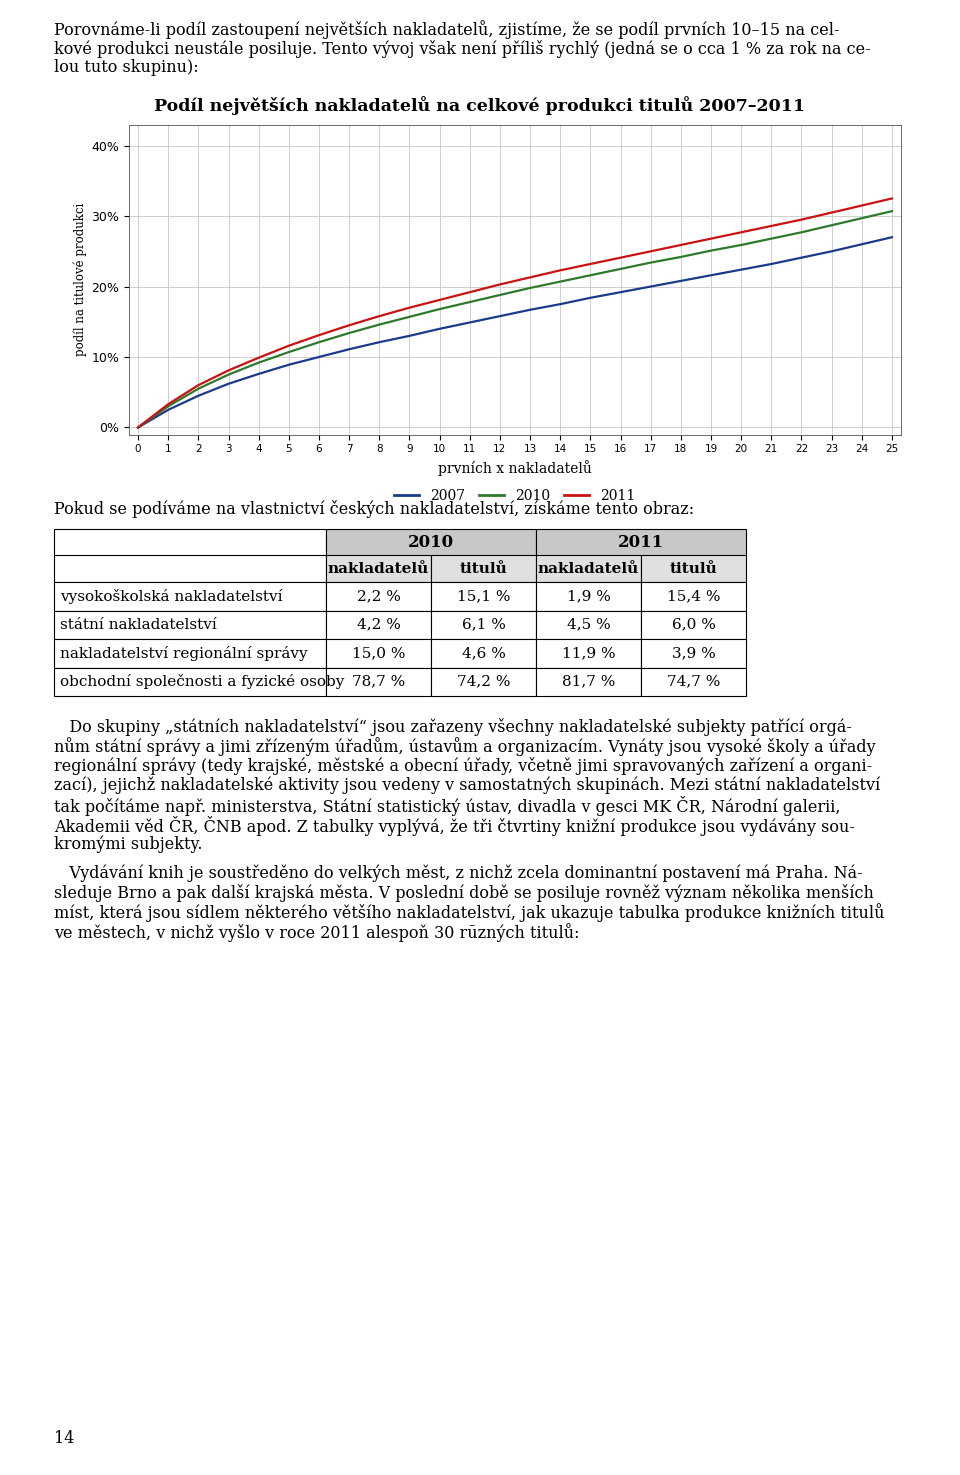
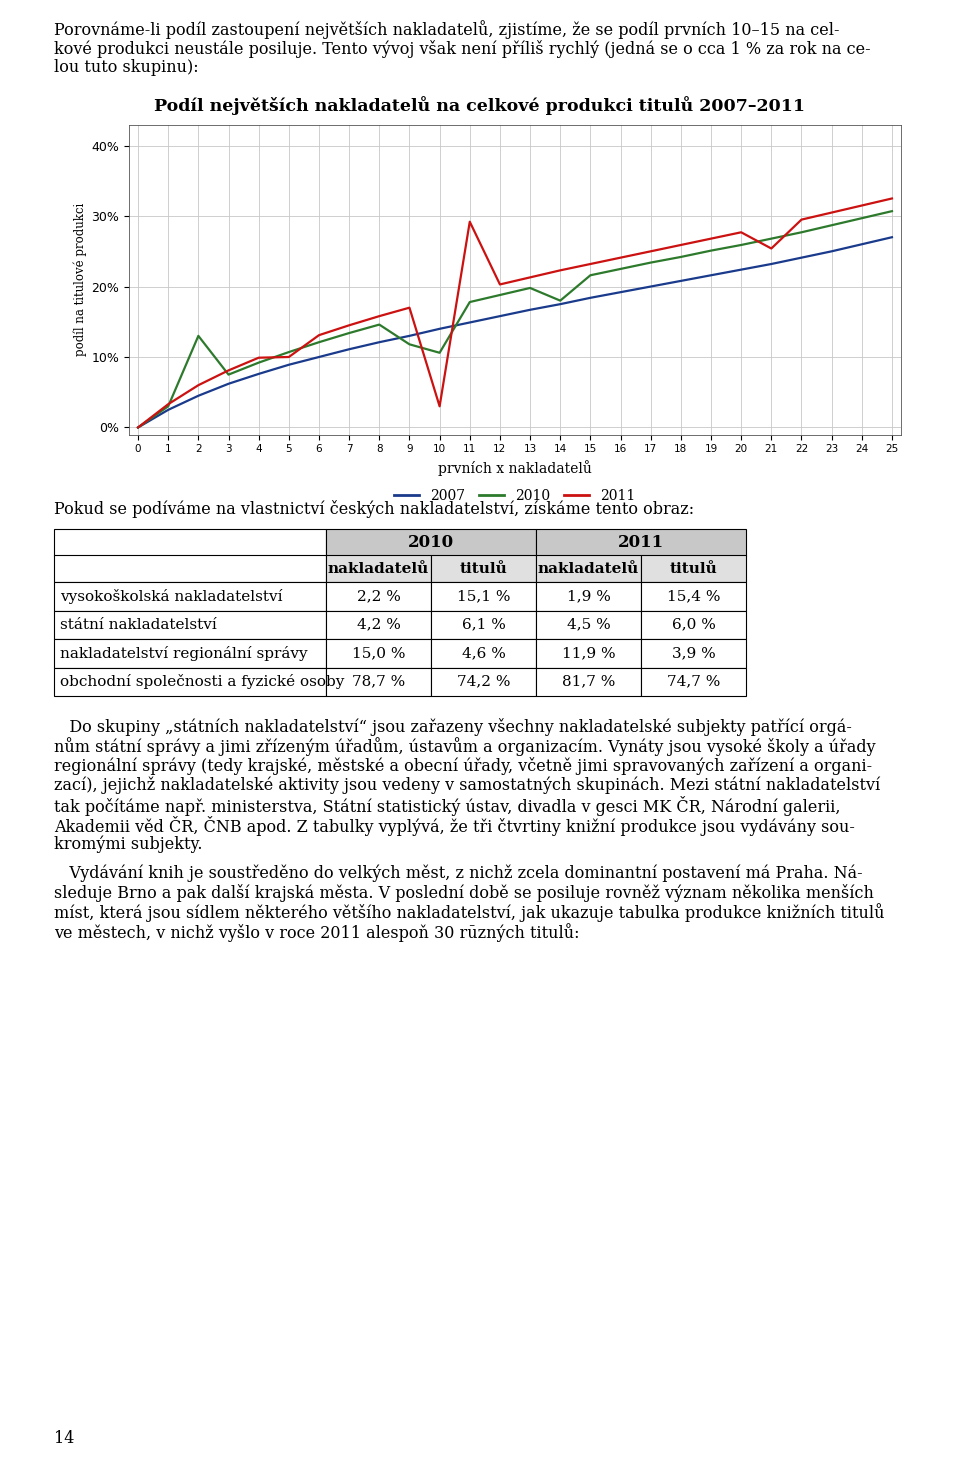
2010/2: 5.5% -> 13.0%
2011/5: 11.6% -> 10.0%
2010/9: 15.7% -> 11.8%
2010/10: 16.8% -> 10.6%
2011/10: 18.1% -> 3.0%
2011/11: 19.2% -> 29.2%
2010/14: 20.7% -> 18.0%
2011/21: 28.6% -> 25.4%
